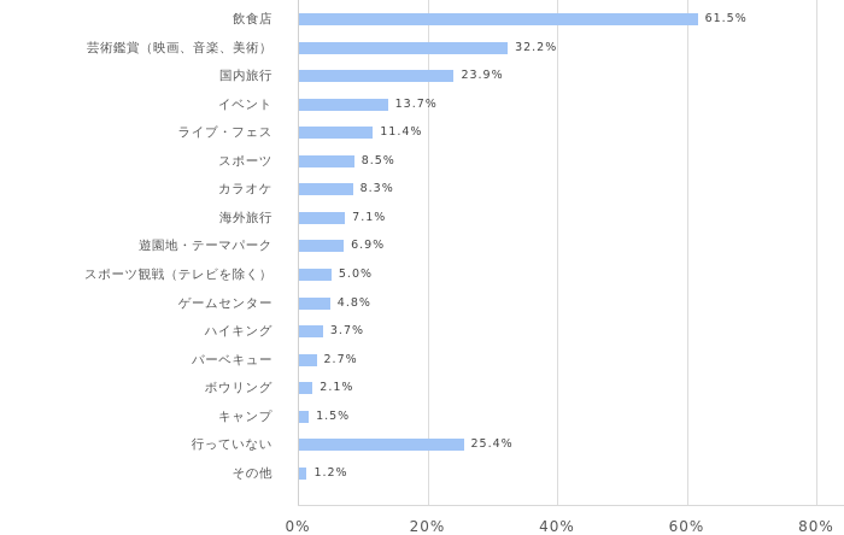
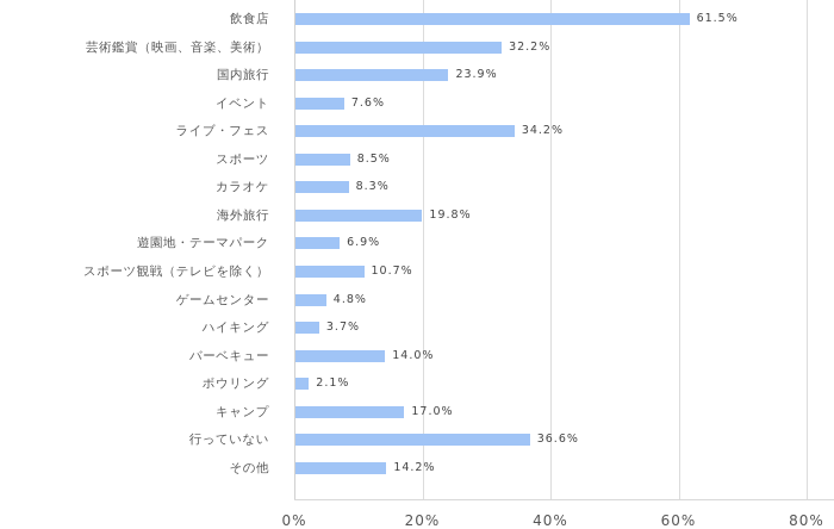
イベント: 13.7% -> 7.6%
ライブ・フェス: 11.4% -> 34.2%
海外旅行: 7.1% -> 19.8%
スポーツ観戦（テレビを除く）: 5.0% -> 10.7%
バーベキュー: 2.7% -> 14.0%
キャンプ: 1.5% -> 17.0%
行っていない: 25.4% -> 36.6%
その他: 1.2% -> 14.2%
